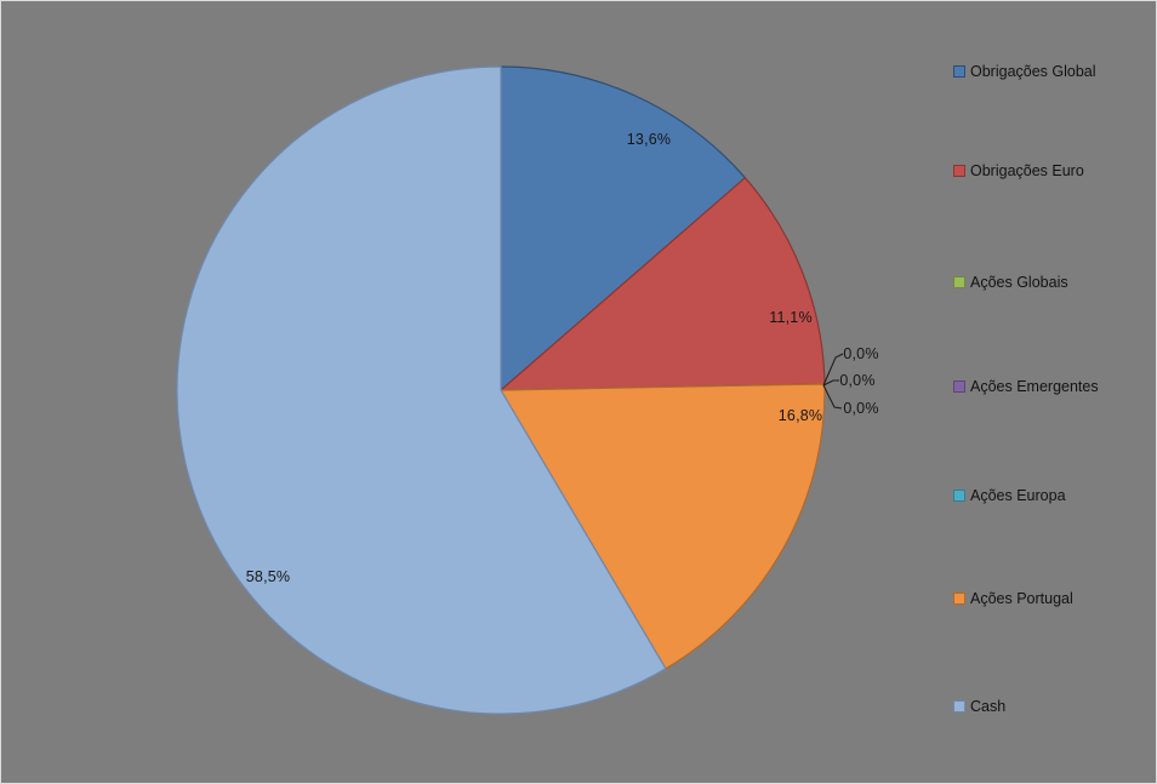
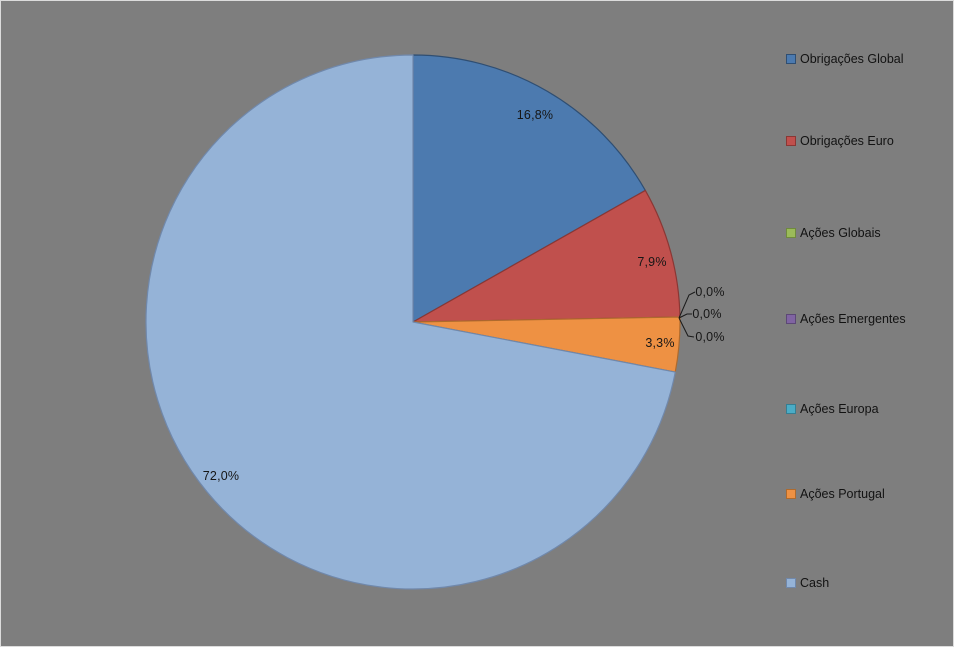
Obrigações Global: 13,6% -> 16,8%
Obrigações Euro: 11,1% -> 7,9%
Ações Portugal: 16,8% -> 3,3%
Cash: 58,5% -> 72,0%
